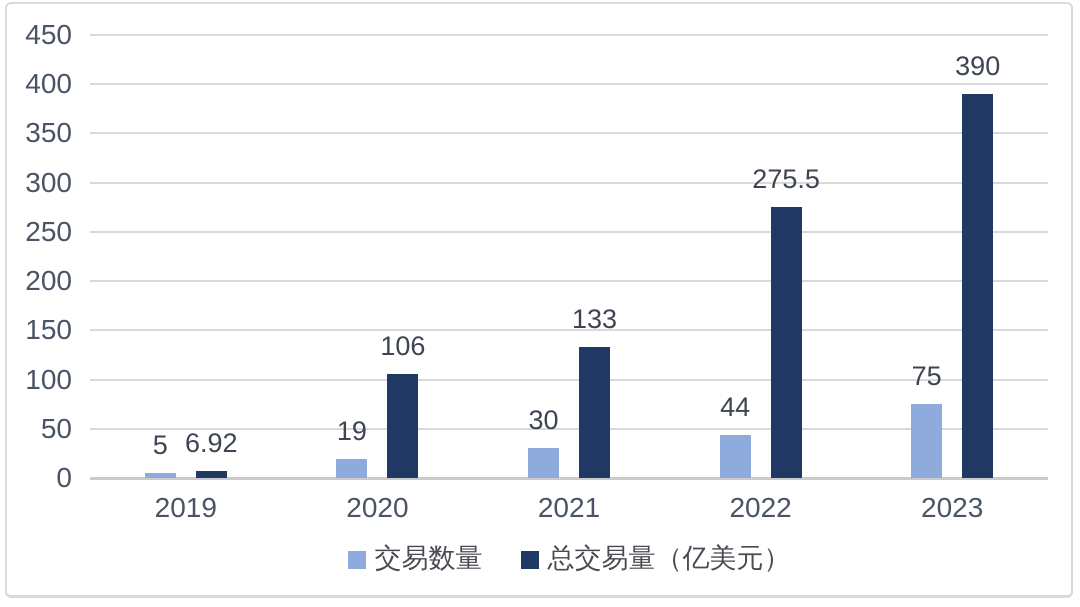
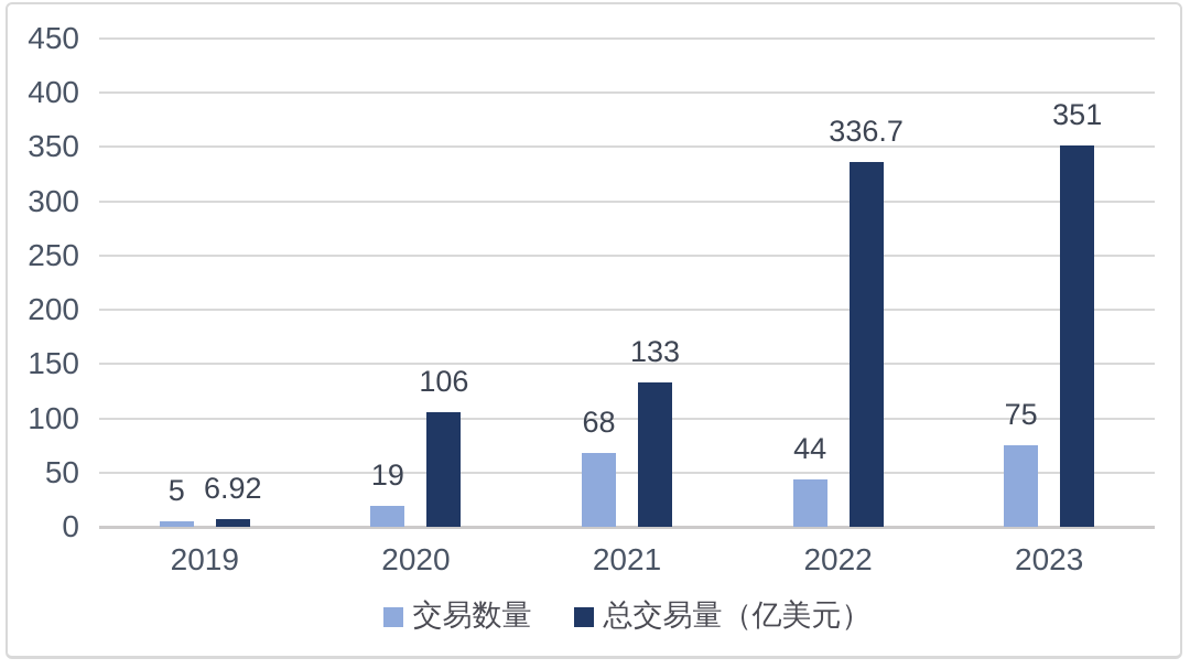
交易数量/2021: 30 -> 68
总交易量（亿美元）/2022: 275.5 -> 336.7
总交易量（亿美元）/2023: 390 -> 351
